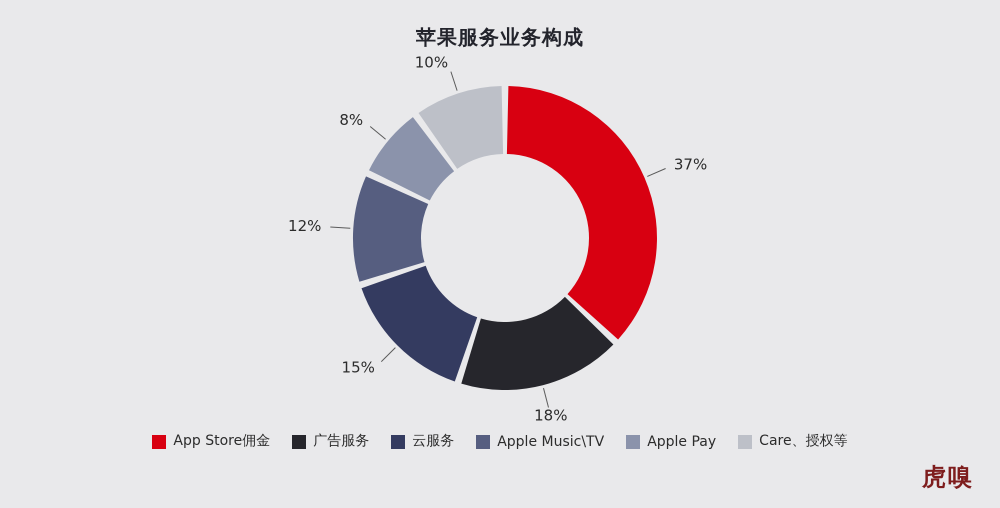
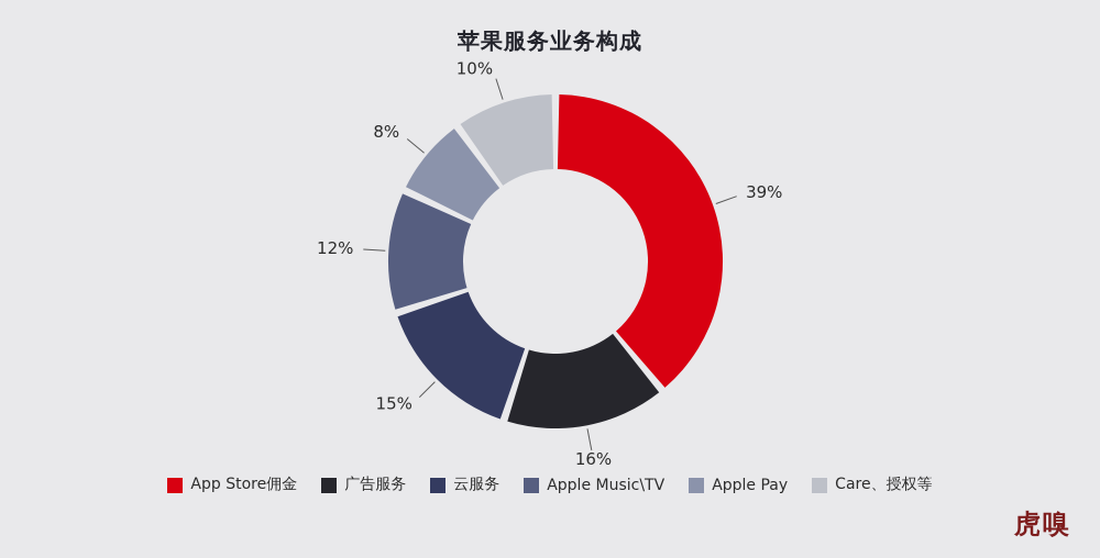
App Store佣金: 37% -> 39%
广告服务: 18% -> 16%
